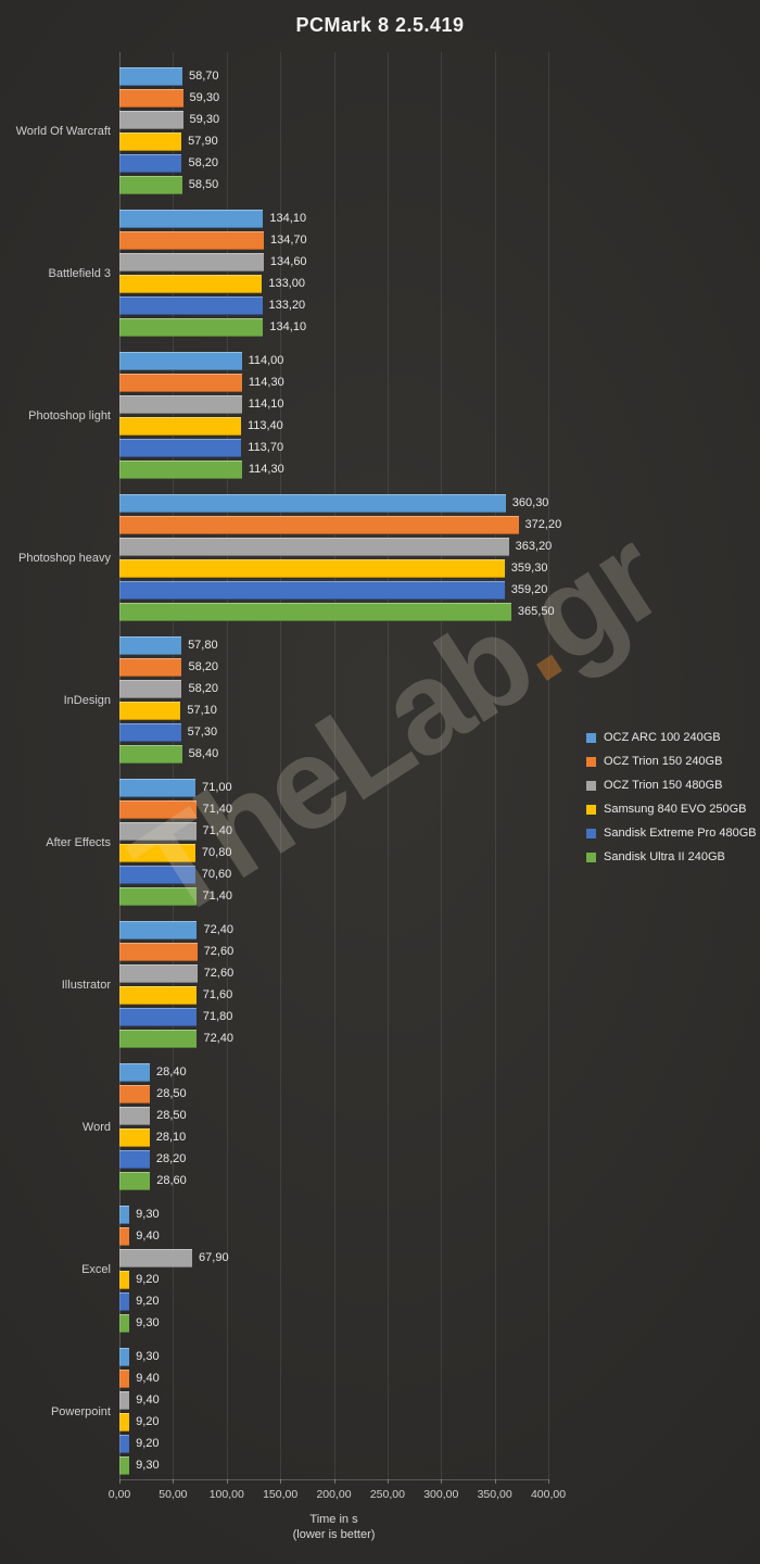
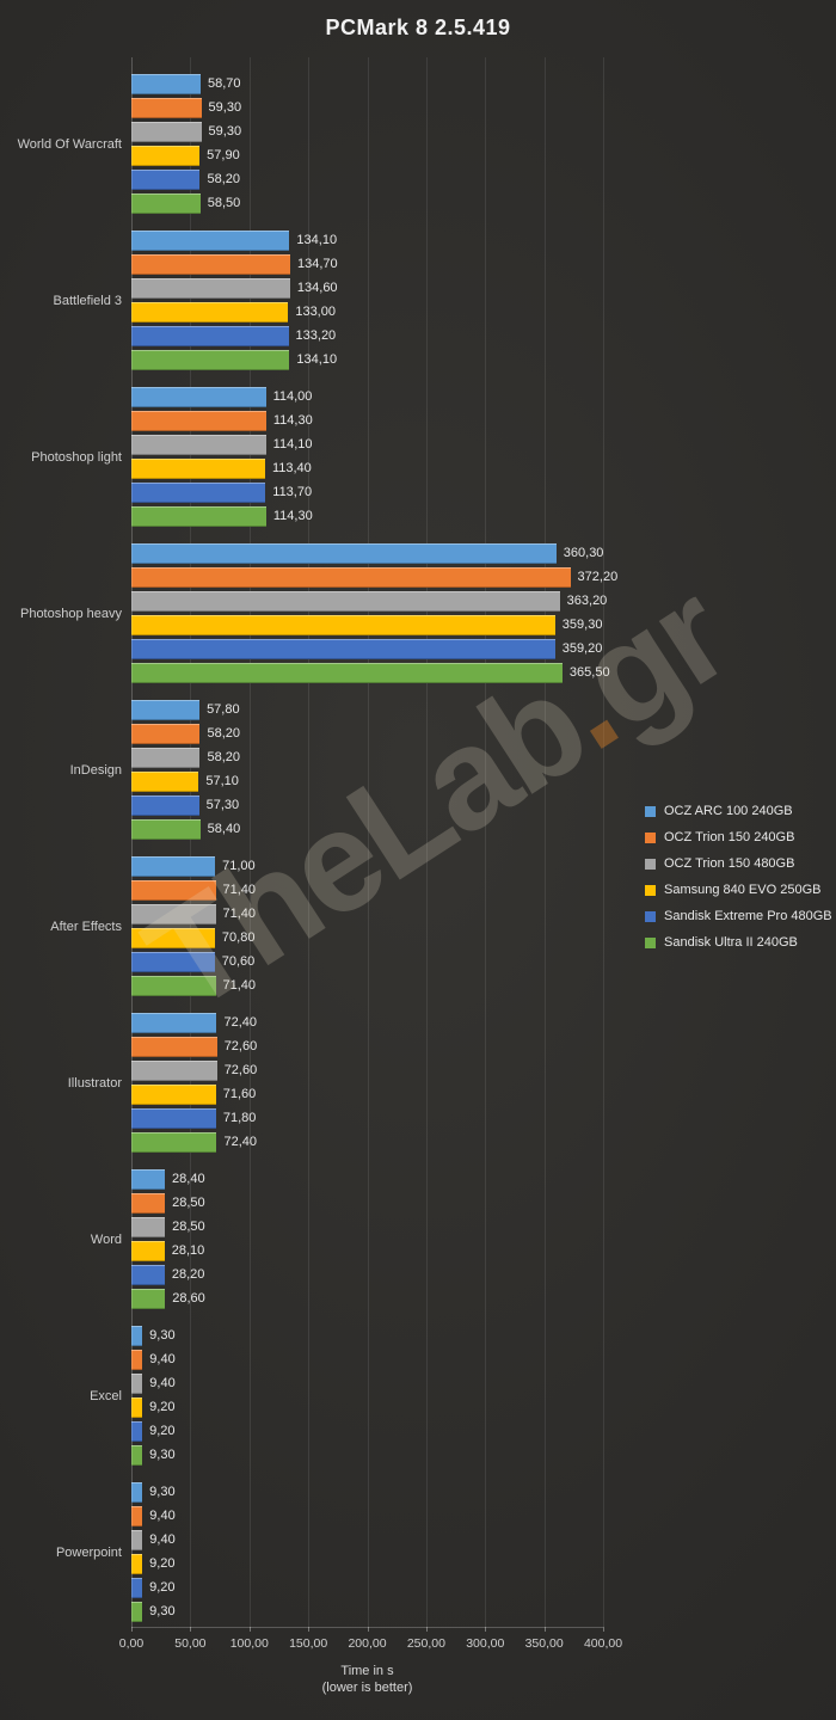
OCZ Trion 150 480GB/Excel: 67,90 -> 9,40
